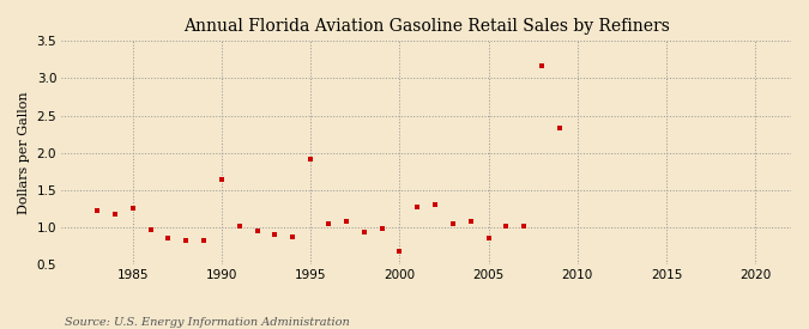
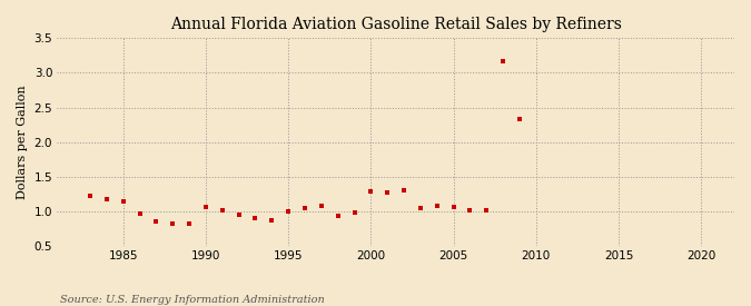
1985: 1.26 -> 1.15
1990: 1.64 -> 1.07
1995: 1.92 -> 1.00
2000: 0.68 -> 1.29
2005: 0.86 -> 1.06
